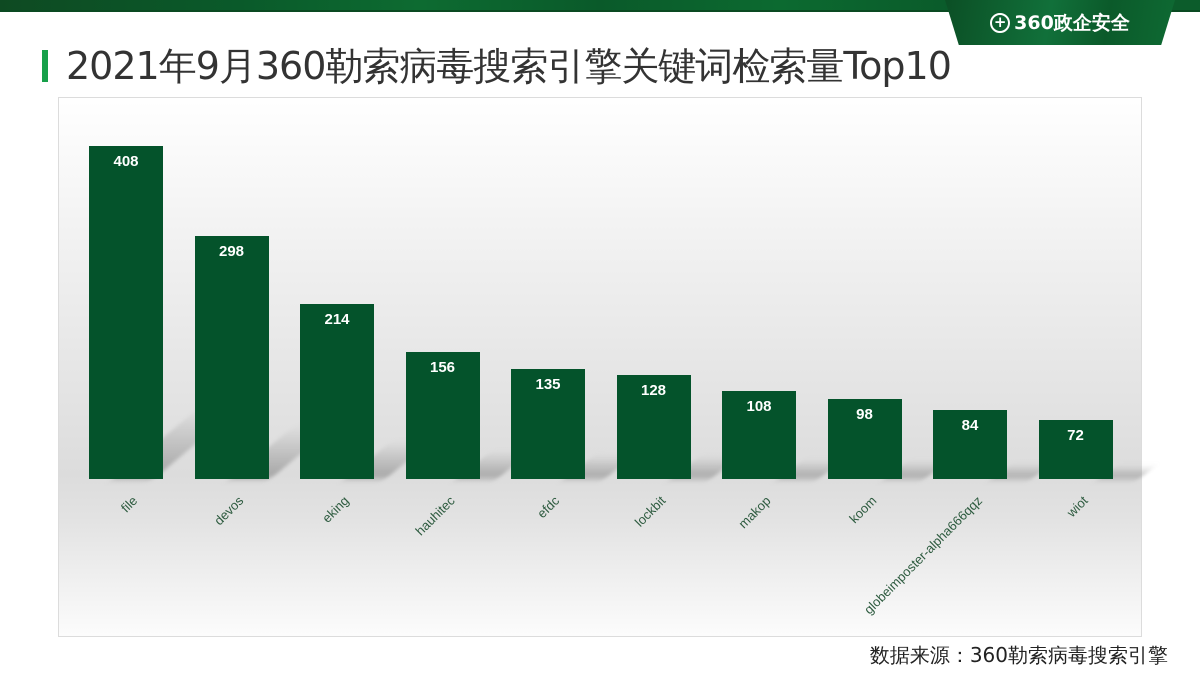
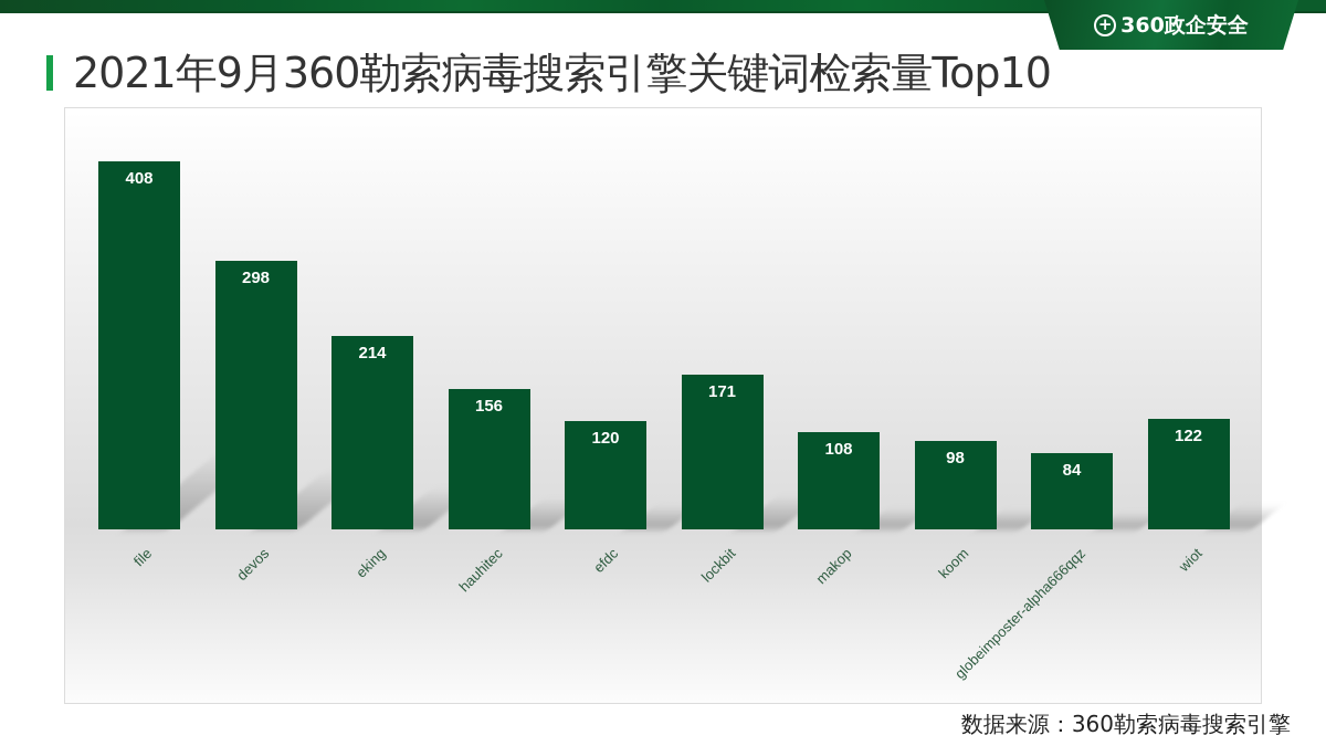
efdc: 135 -> 120
lockbit: 128 -> 171
wiot: 72 -> 122
